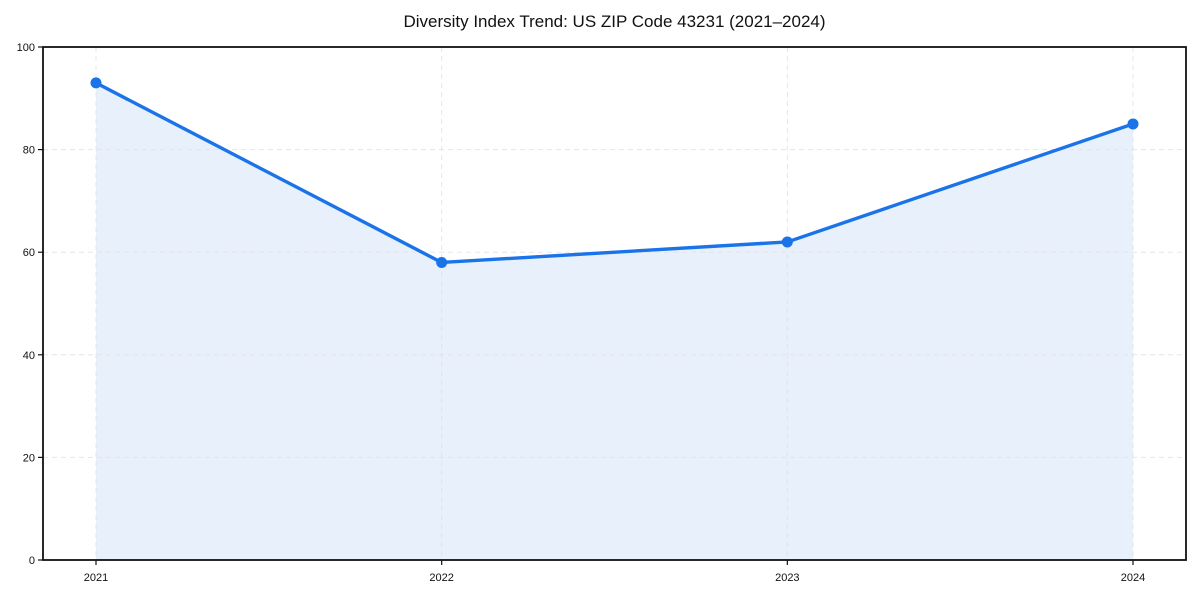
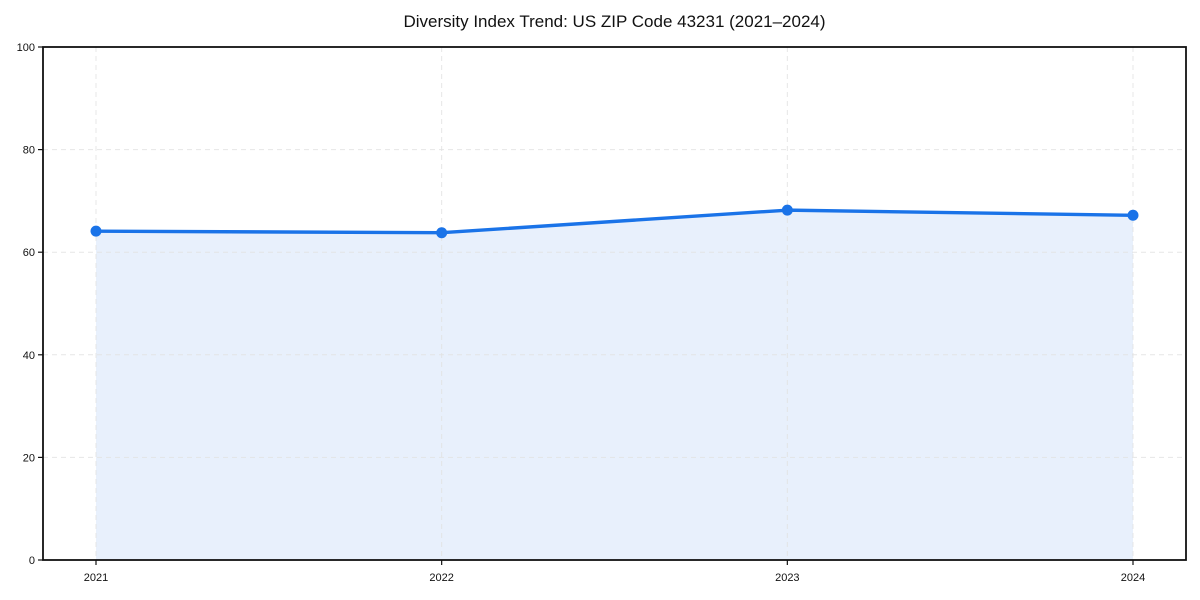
2021: 93 -> 64
2022: 58 -> 64
2023: 62 -> 68
2024: 85 -> 67
